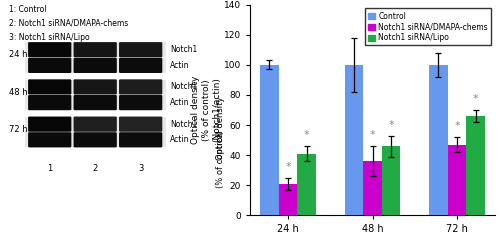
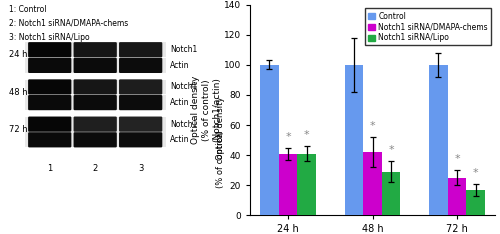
Notch1 siRNA/DMAPA-chems/24 h: 21 -> 41
Notch1 siRNA/DMAPA-chems/48 h: 36 -> 42
Notch1 siRNA/Lipo/48 h: 46 -> 29
Notch1 siRNA/DMAPA-chems/72 h: 47 -> 25
Notch1 siRNA/Lipo/72 h: 66 -> 17
